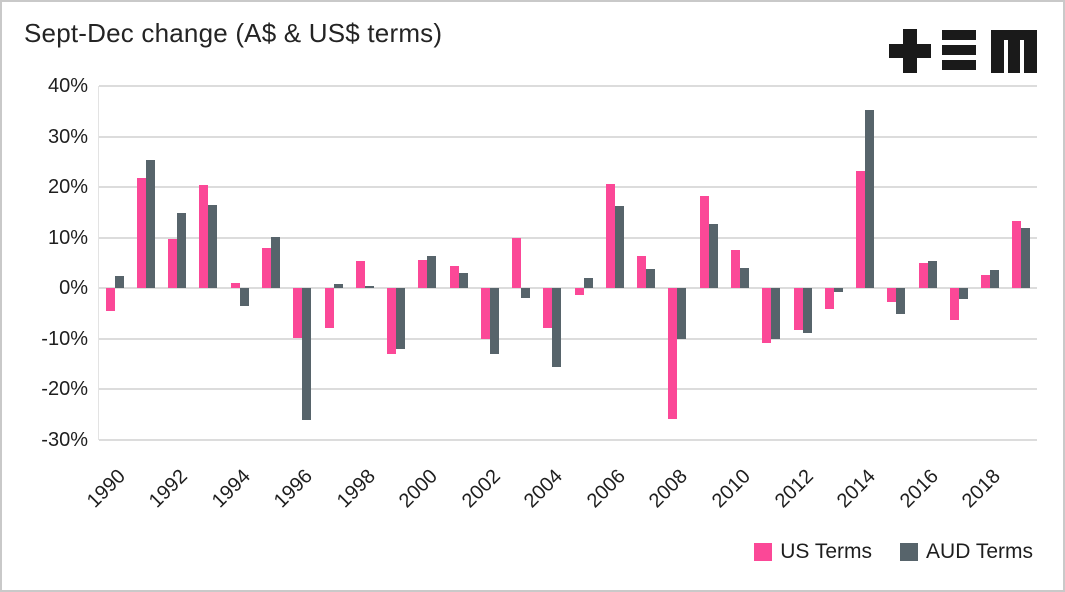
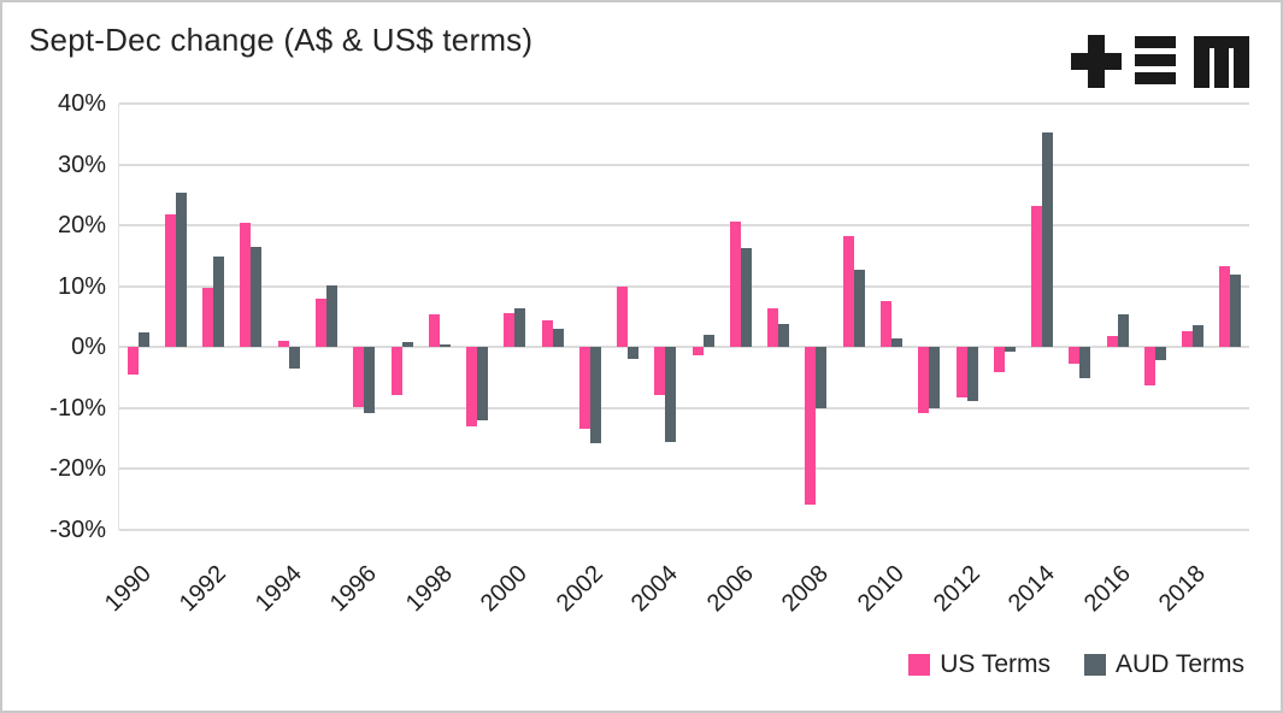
AUD Terms/1996: -26% -> -11%
US Terms/2002: -10% -> -13%
AUD Terms/2002: -13% -> -16%
AUD Terms/2010: 4% -> 1%
US Terms/2016: 5% -> 2%
